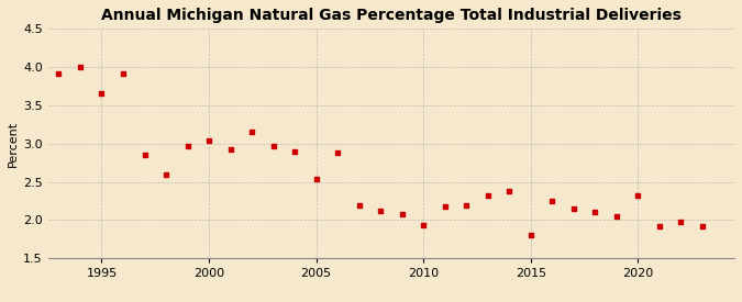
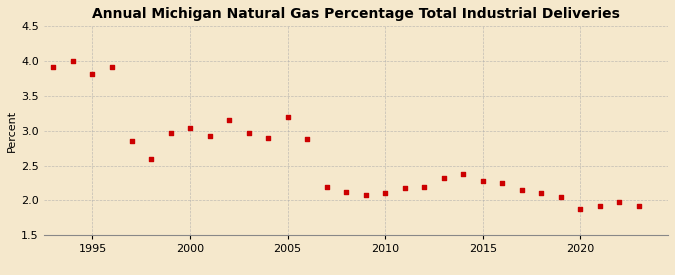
1995: 3.66 -> 3.82
2005: 2.54 -> 3.20
2010: 1.94 -> 2.10
2015: 1.80 -> 2.28
2020: 2.32 -> 1.88
